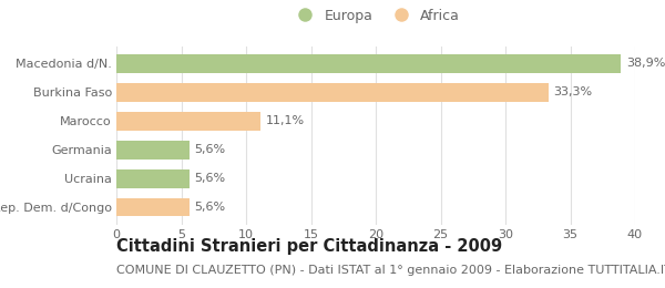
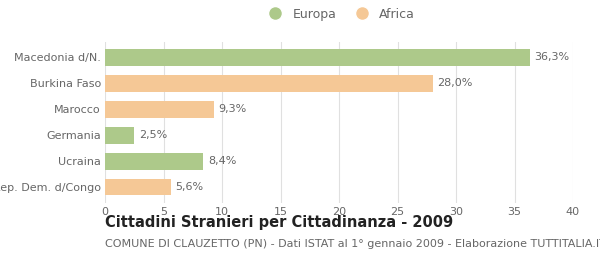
Macedonia d/N.: 38,9% -> 36,3%
Burkina Faso: 33,3% -> 28,0%
Marocco: 11,1% -> 9,3%
Germania: 5,6% -> 2,5%
Ucraina: 5,6% -> 8,4%
